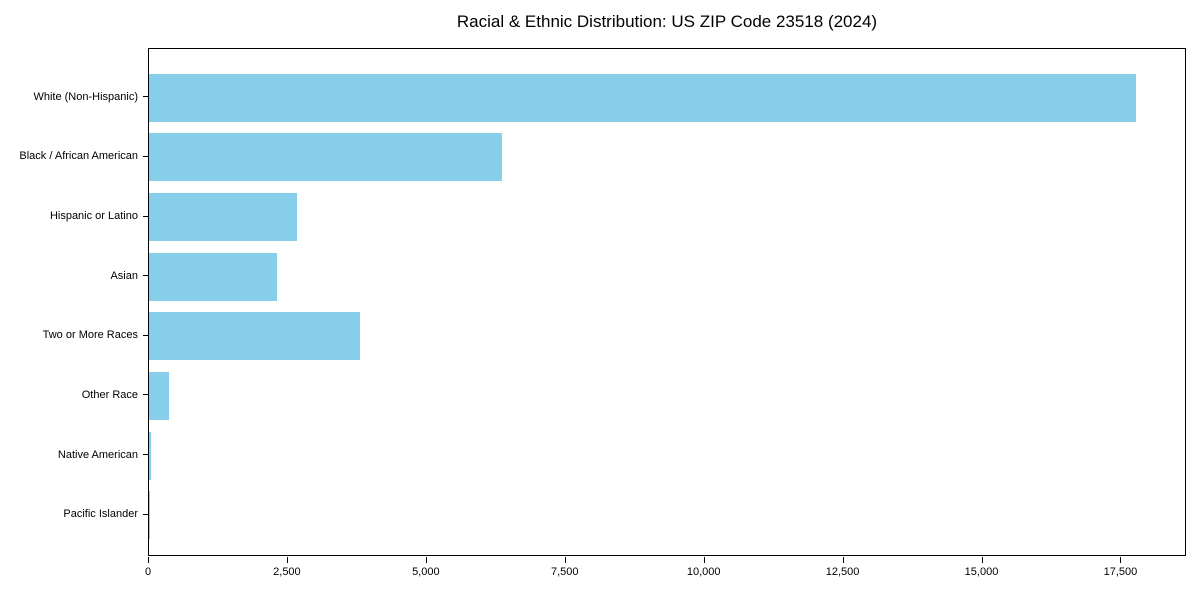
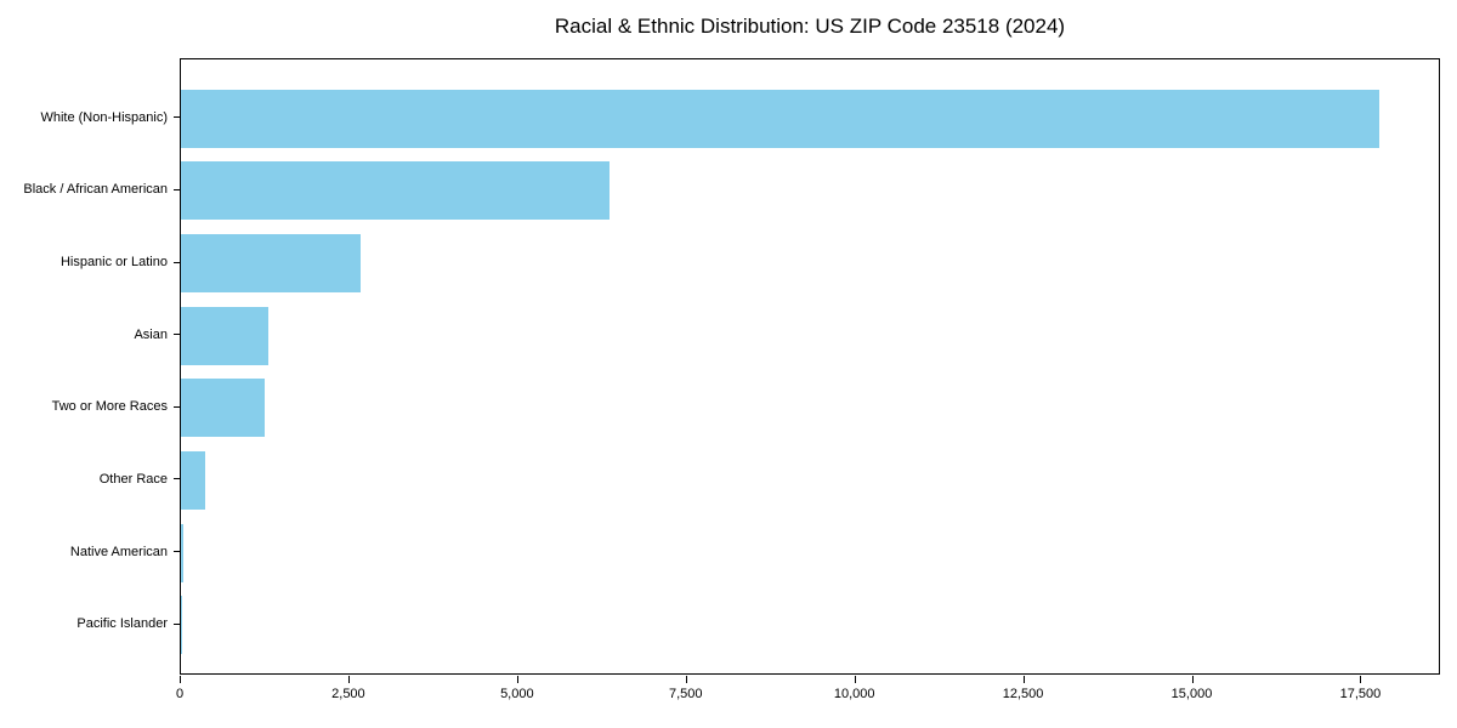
Asian: 2300 -> 1300
Two or More Races: 3800 -> 1200
